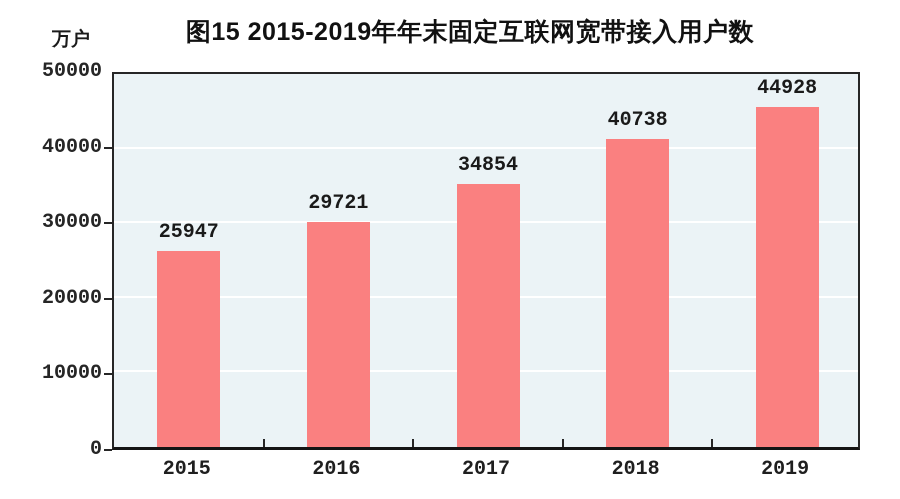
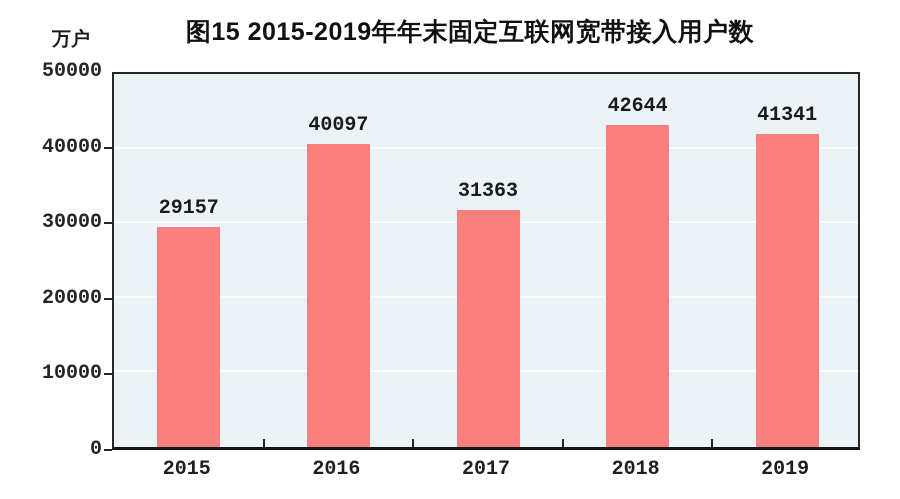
2015: 25947 -> 29157
2016: 29721 -> 40097
2017: 34854 -> 31363
2018: 40738 -> 42644
2019: 44928 -> 41341
